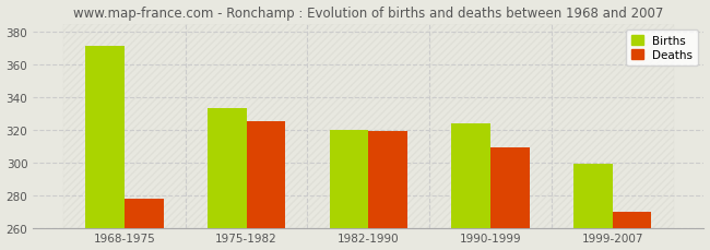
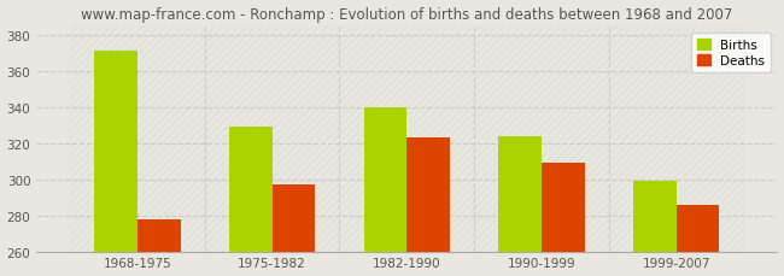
Births/1975-1982: 333 -> 329
Deaths/1975-1982: 325 -> 297
Births/1982-1990: 320 -> 340
Deaths/1982-1990: 319 -> 323
Deaths/1999-2007: 270 -> 286
